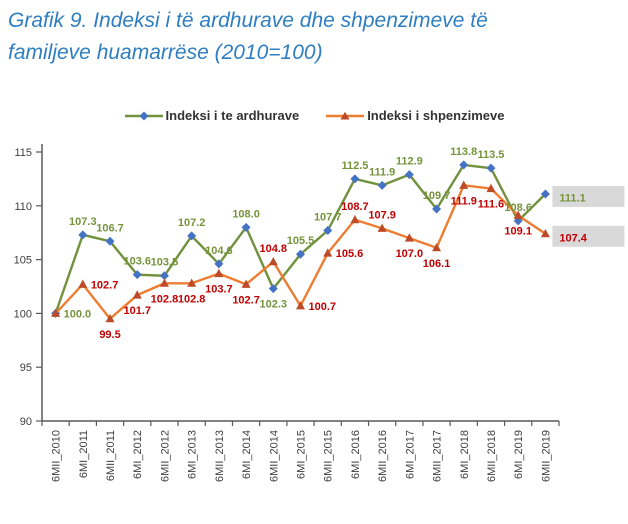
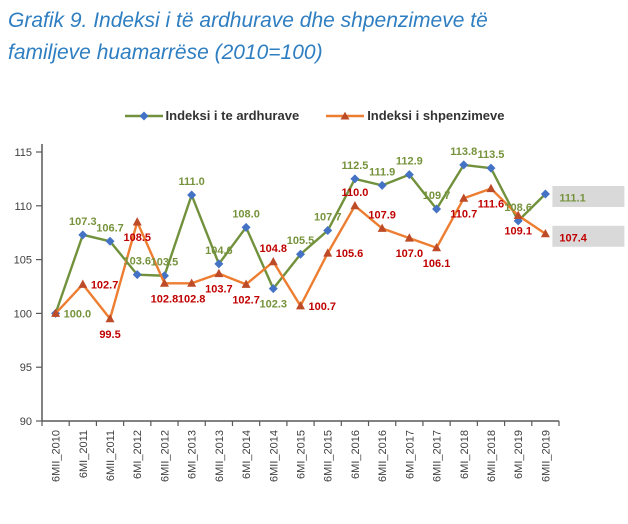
Indeksi i shpenzimeve/6MI_2012: 101.7 -> 108.5
Indeksi i te ardhurave/6MI_2013: 107.2 -> 111.0
Indeksi i shpenzimeve/6MI_2016: 108.7 -> 110.0
Indeksi i shpenzimeve/6MI_2018: 111.9 -> 110.7
